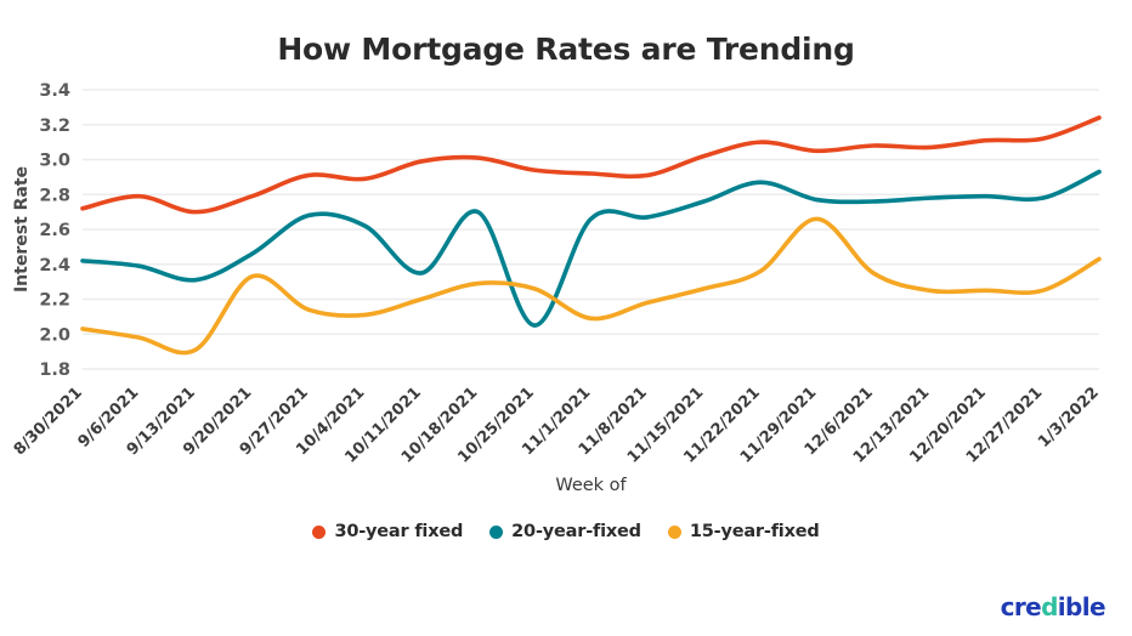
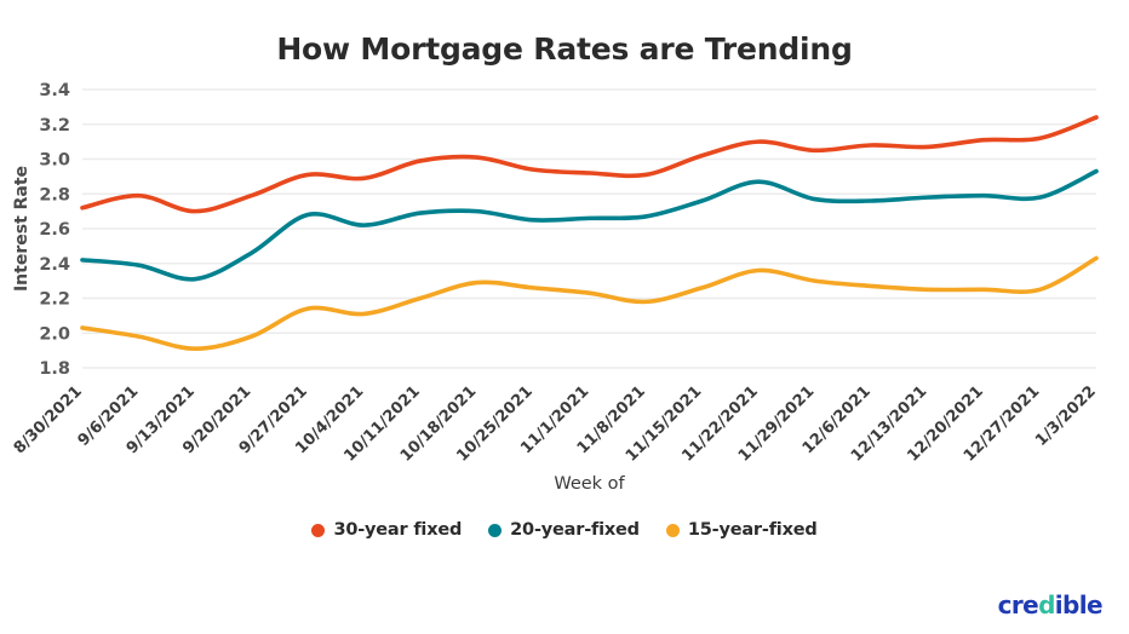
15-year-fixed/9/20/2021: 2.33 -> 1.98
20-year-fixed/10/11/2021: 2.35 -> 2.69
20-year-fixed/10/25/2021: 2.05 -> 2.65
15-year-fixed/11/1/2021: 2.09 -> 2.23
15-year-fixed/11/29/2021: 2.66 -> 2.30
15-year-fixed/12/6/2021: 2.35 -> 2.27
